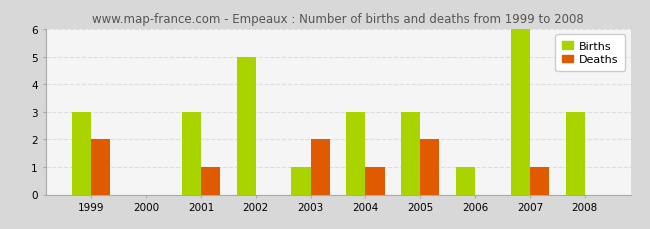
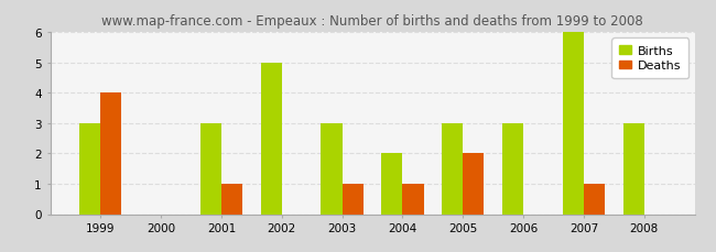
Deaths/1999: 2 -> 4
Births/2003: 1 -> 3
Deaths/2003: 2 -> 1
Births/2004: 3 -> 2
Births/2006: 1 -> 3
